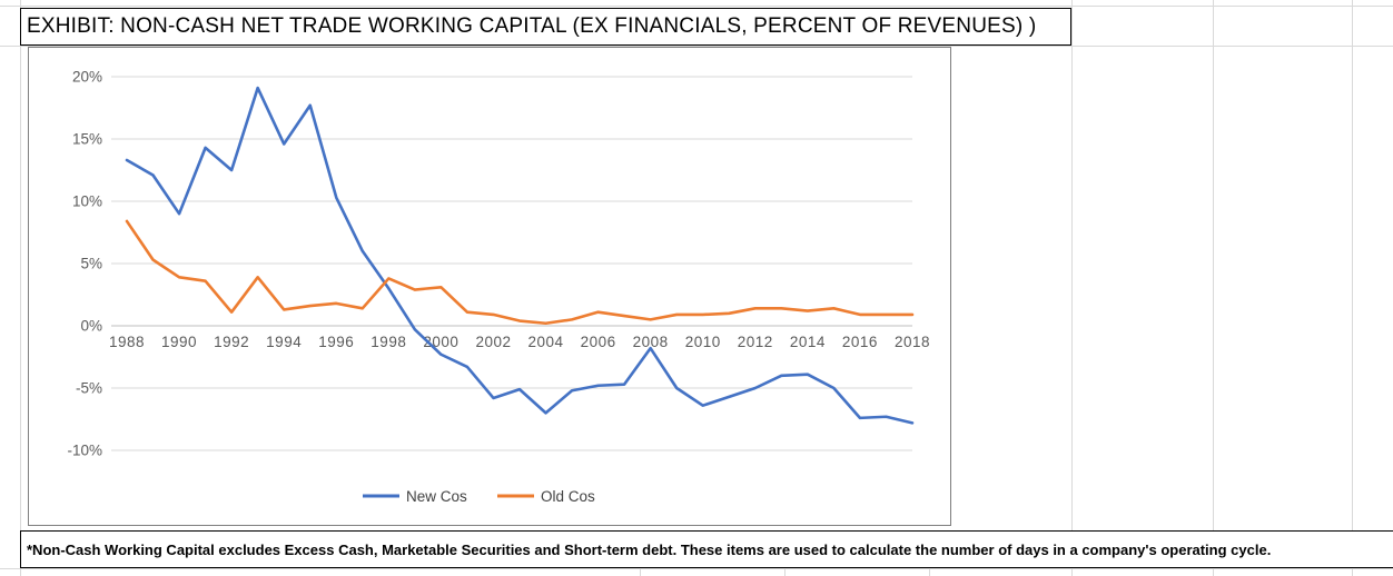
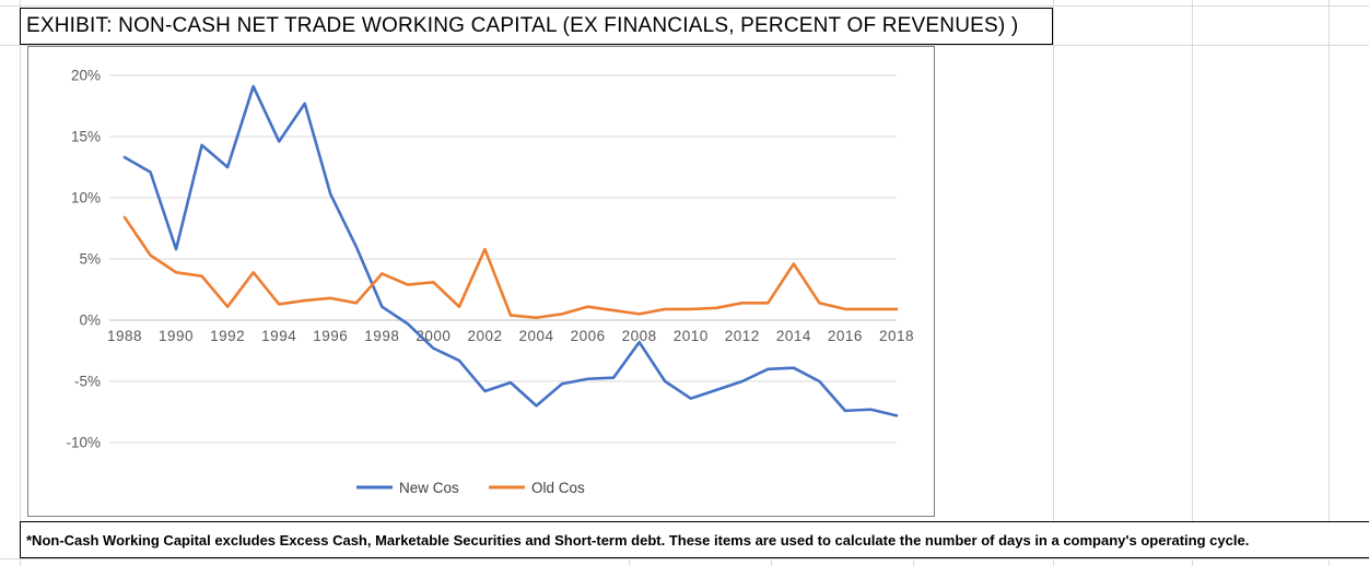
New Cos/1990: 9.0% -> 5.8%
New Cos/1998: 3.0% -> 1.1%
Old Cos/2002: 0.9% -> 5.8%
Old Cos/2014: 1.2% -> 4.6%
